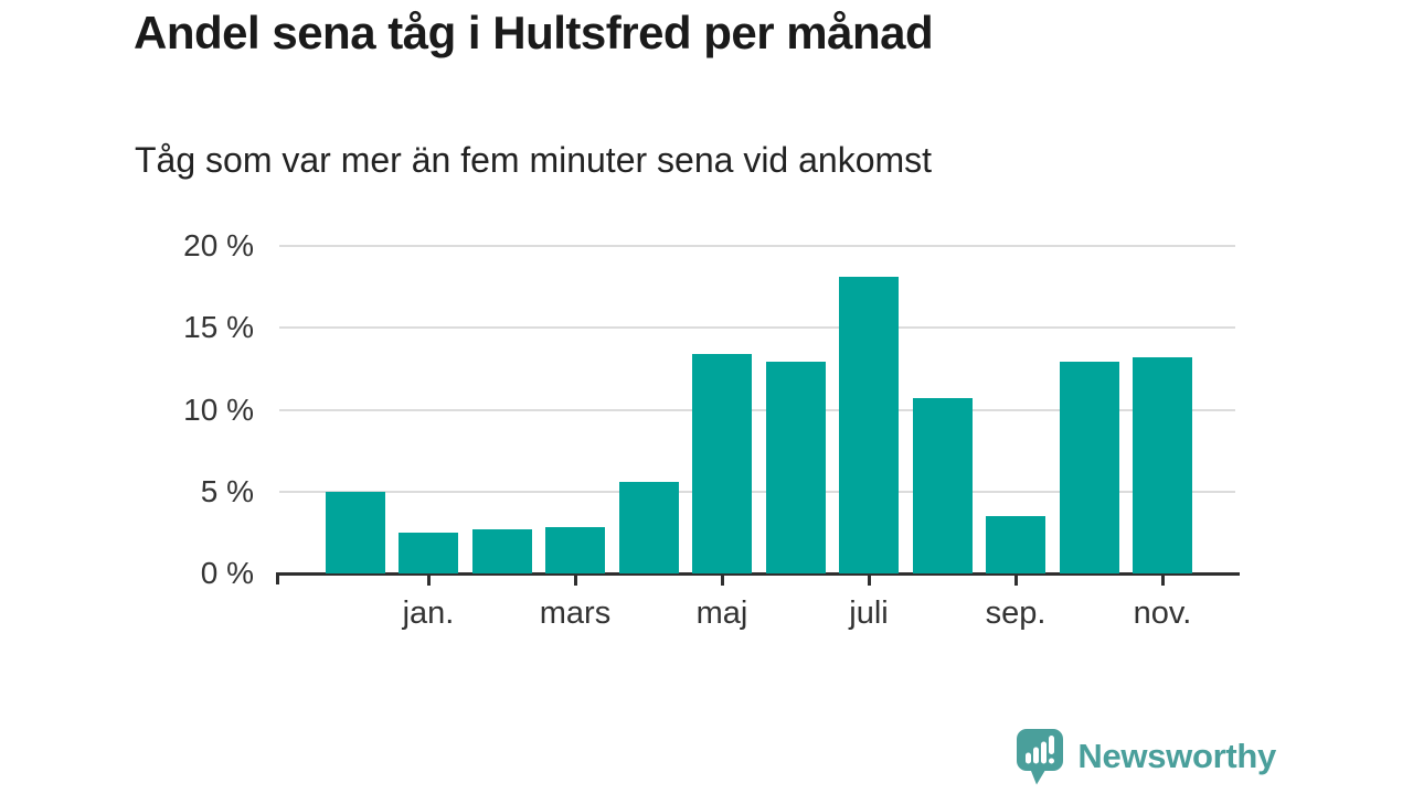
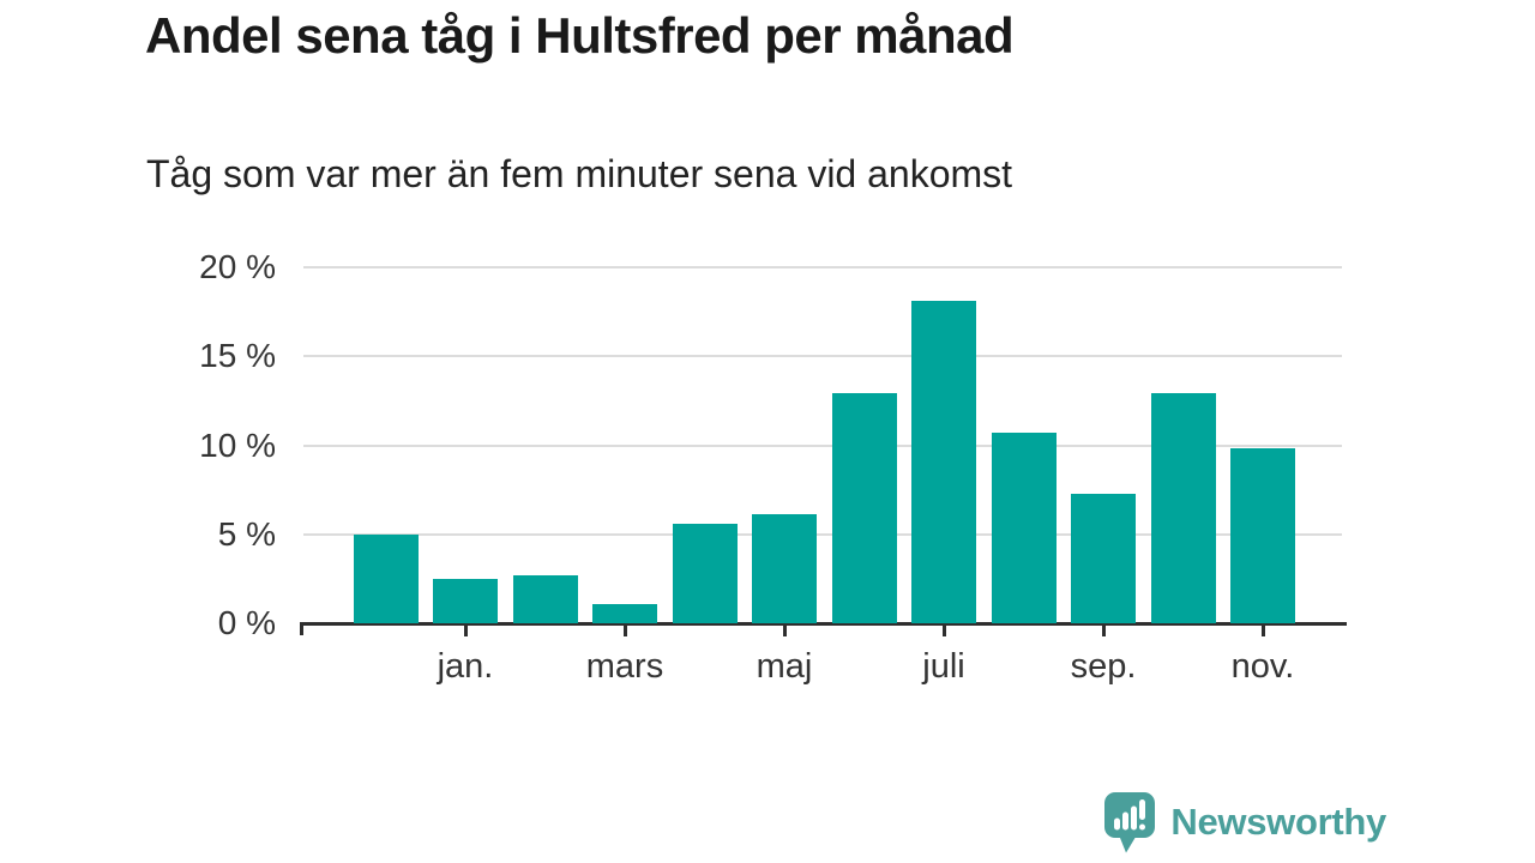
mars: 2.8% -> 1.1%
maj: 13.4% -> 6.1%
sep.: 3.5% -> 7.3%
nov.: 13.2% -> 9.8%
